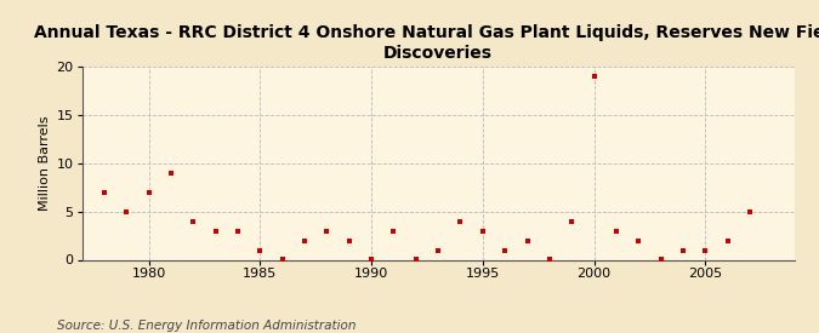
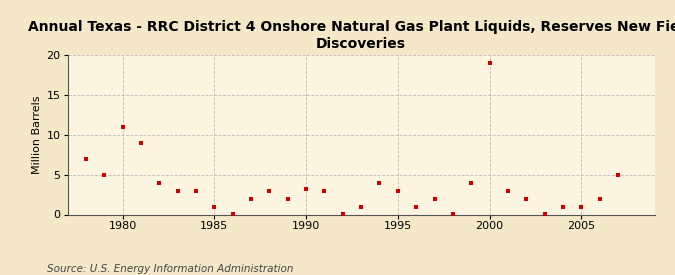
1980: 7.0 -> 11.0
1990: 0.1 -> 3.2
